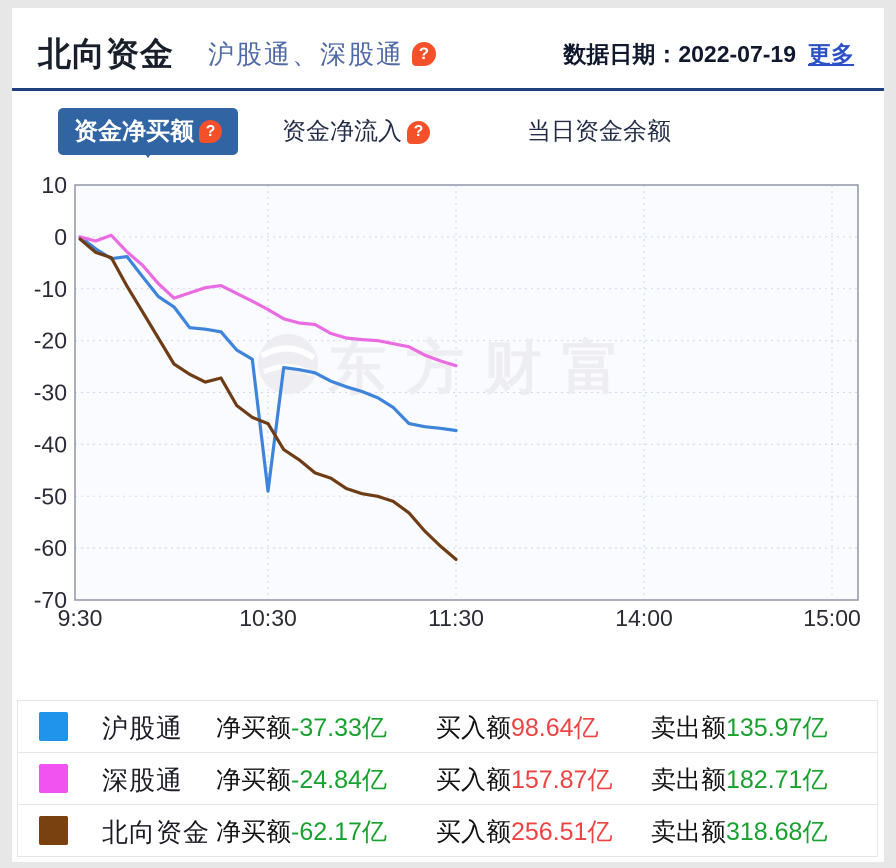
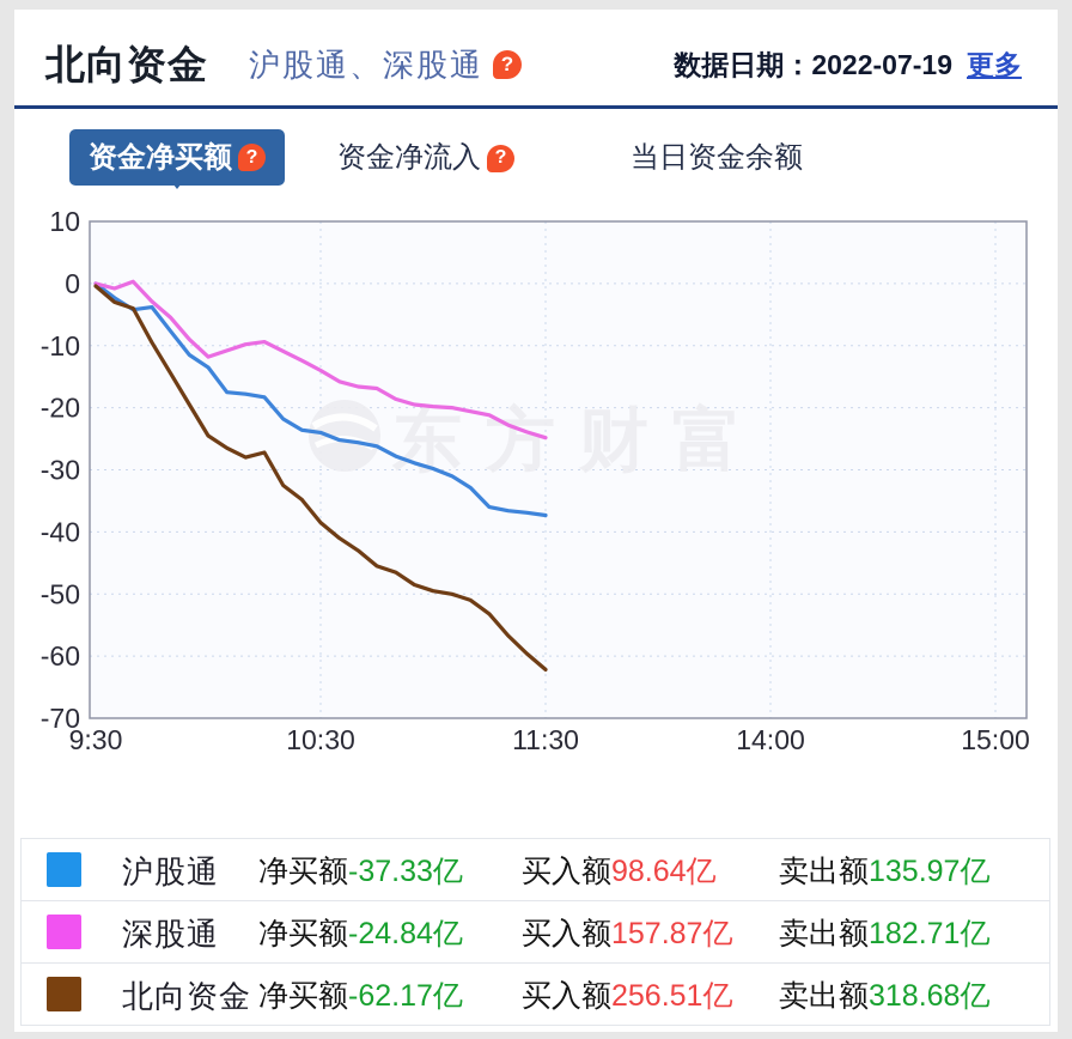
沪股通/10:30: -49 -> -24
北向资金/10:30: -36 -> -38
